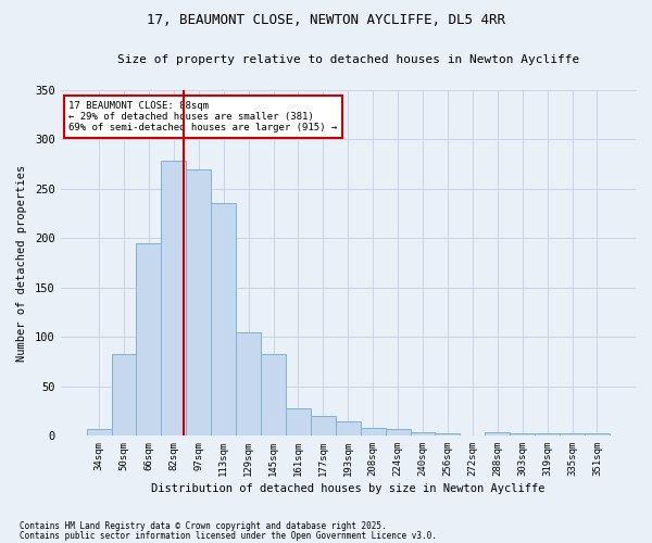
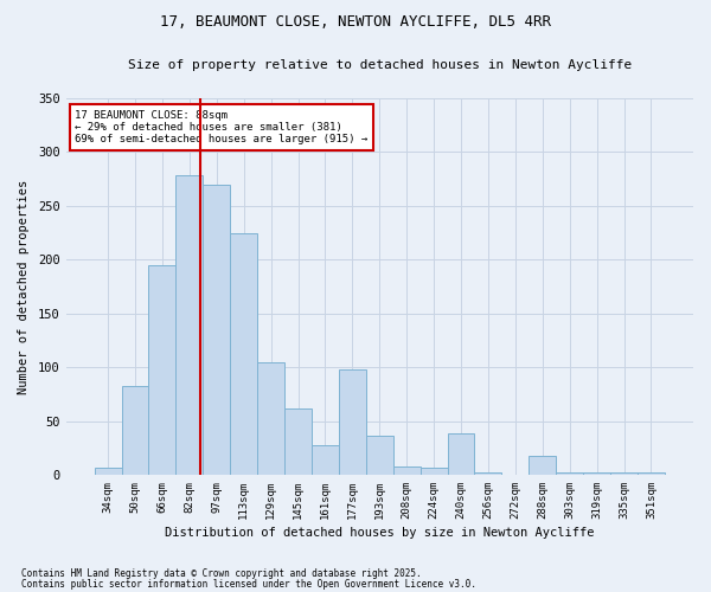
113sqm: 235 -> 224
145sqm: 83 -> 62
177sqm: 20 -> 98
193sqm: 14 -> 36
240sqm: 3 -> 38
288sqm: 3 -> 18
